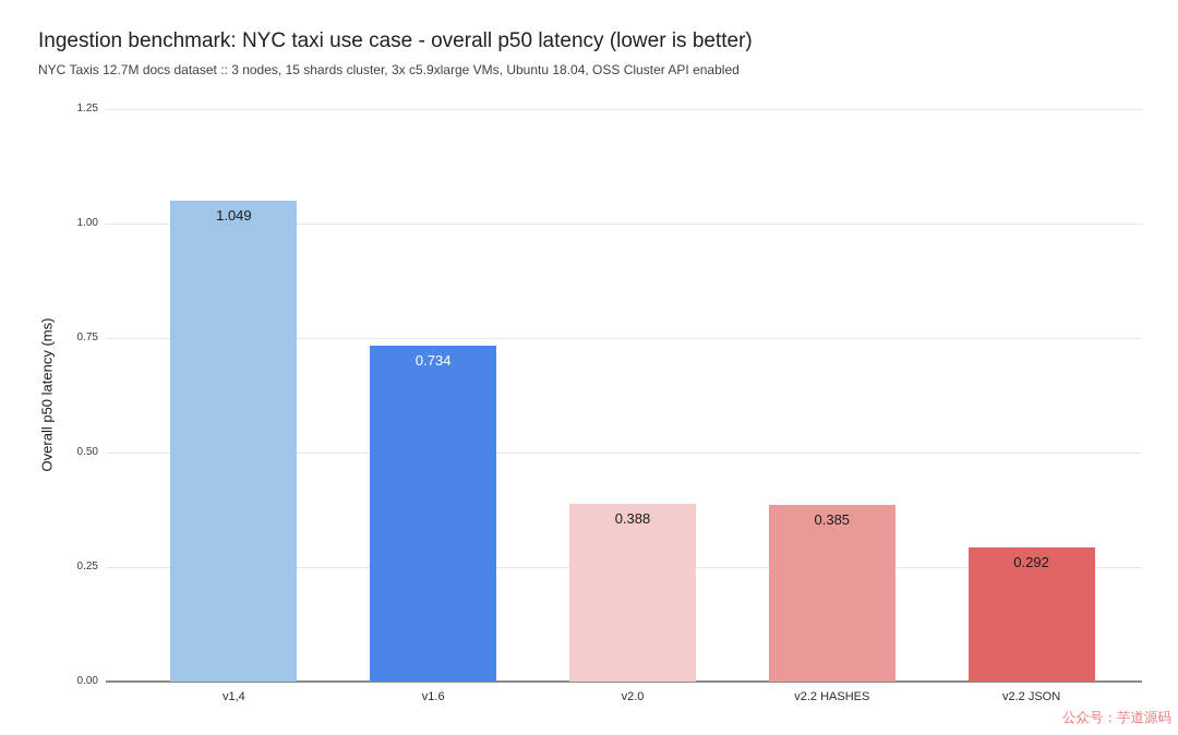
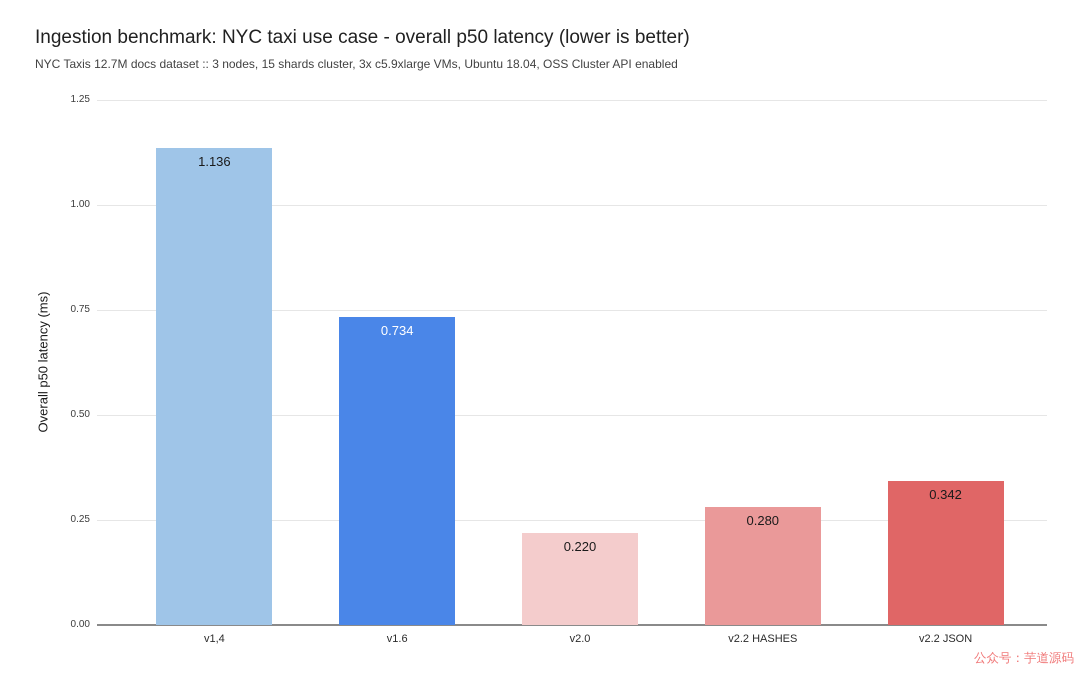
v1,4: 1.049 -> 1.136
v2.0: 0.388 -> 0.220
v2.2 HASHES: 0.385 -> 0.280
v2.2 JSON: 0.292 -> 0.342
